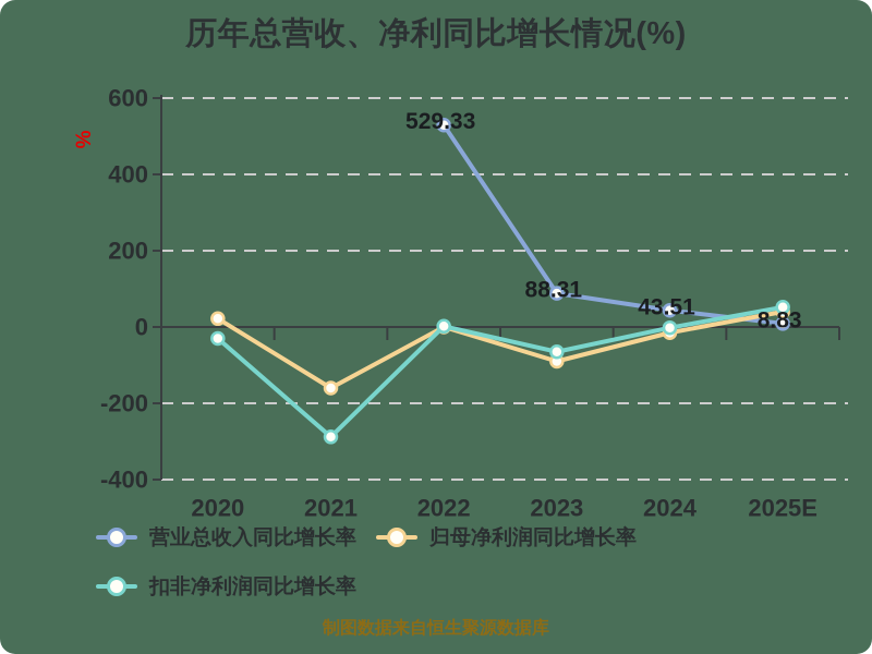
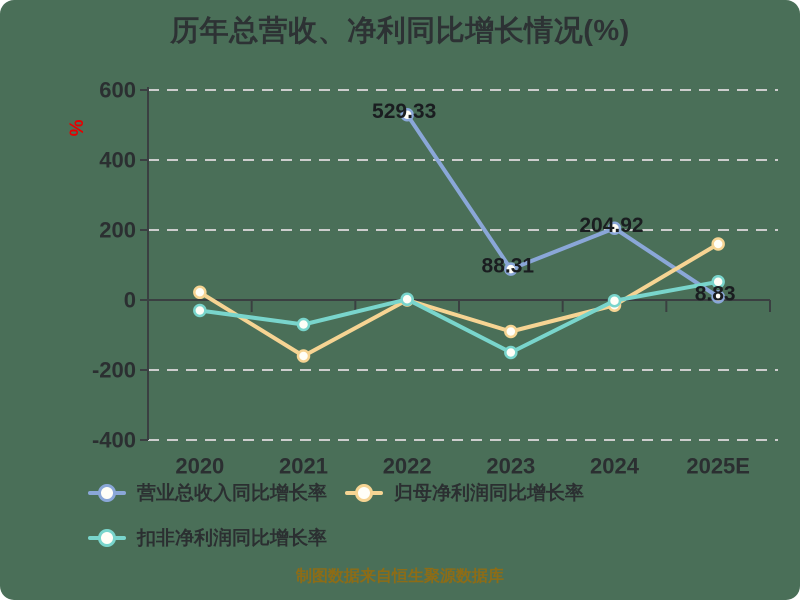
扣非净利润同比增长率/2021: -290 -> -70
扣非净利润同比增长率/2023: -60 -> -150
营业总收入同比增长率/2024: 43.51 -> 204.92
归母净利润同比增长率/2025E: 40 -> 160
